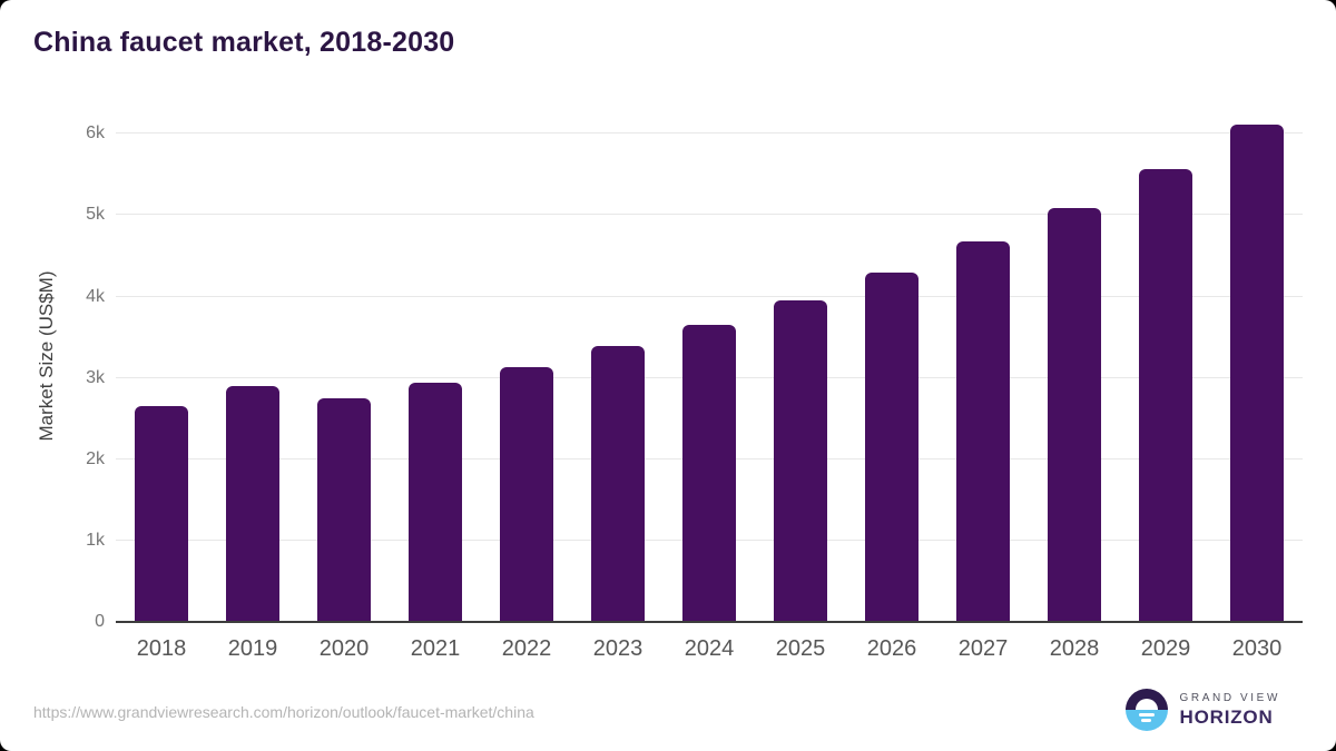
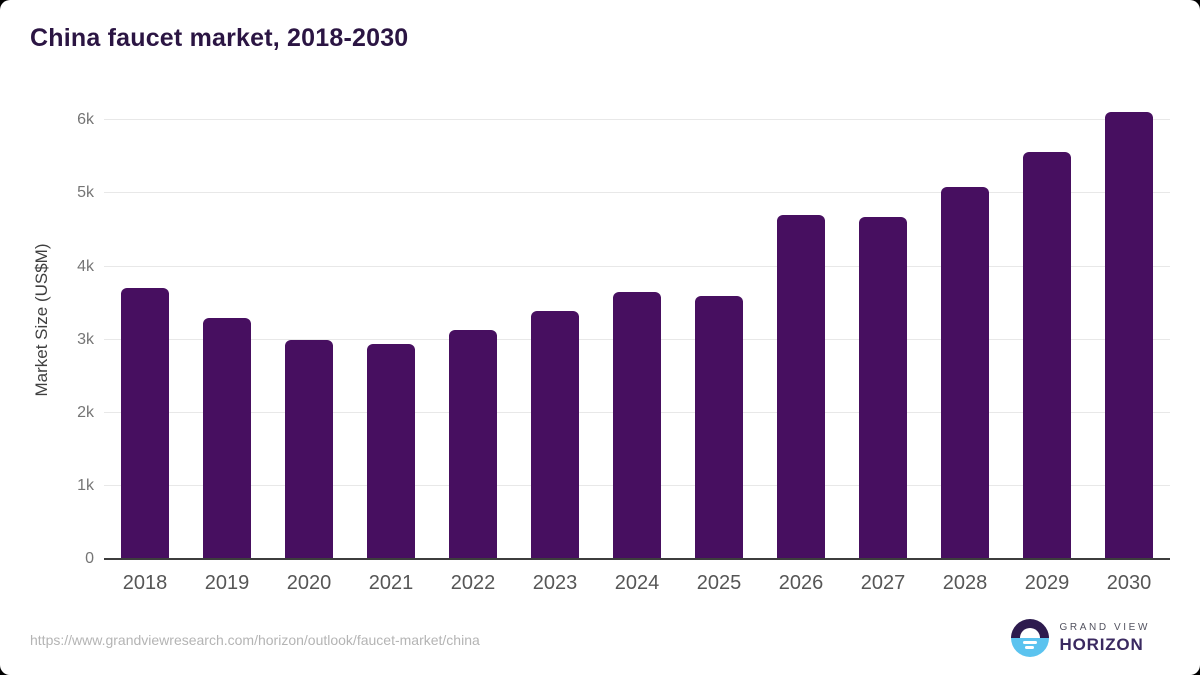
2018: 2.7k -> 3.7k
2019: 2.9k -> 3.3k
2020: 2.8k -> 3.0k
2025: 4.0k -> 3.6k
2026: 4.3k -> 4.7k
